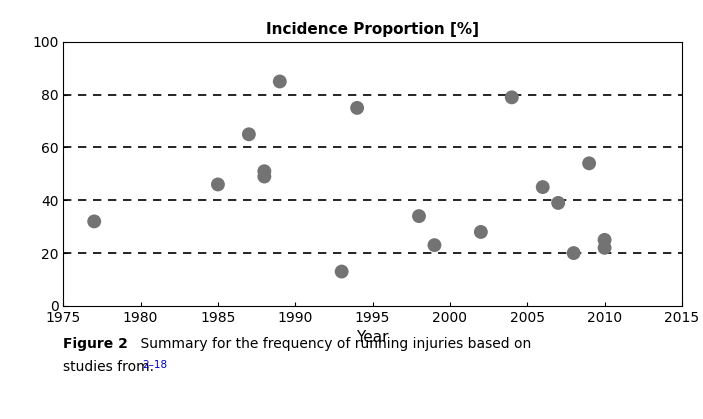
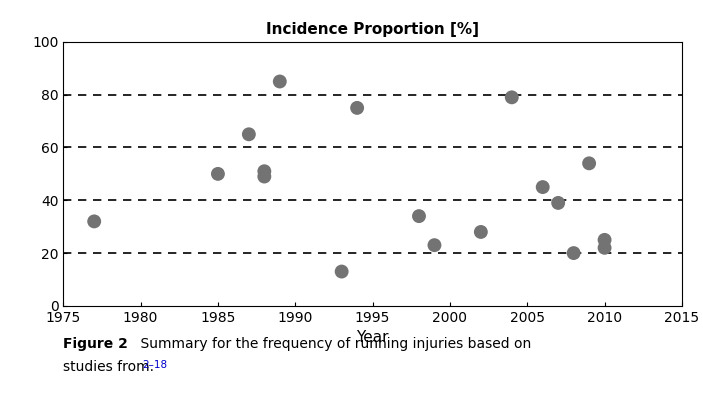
1985: 46 -> 50
